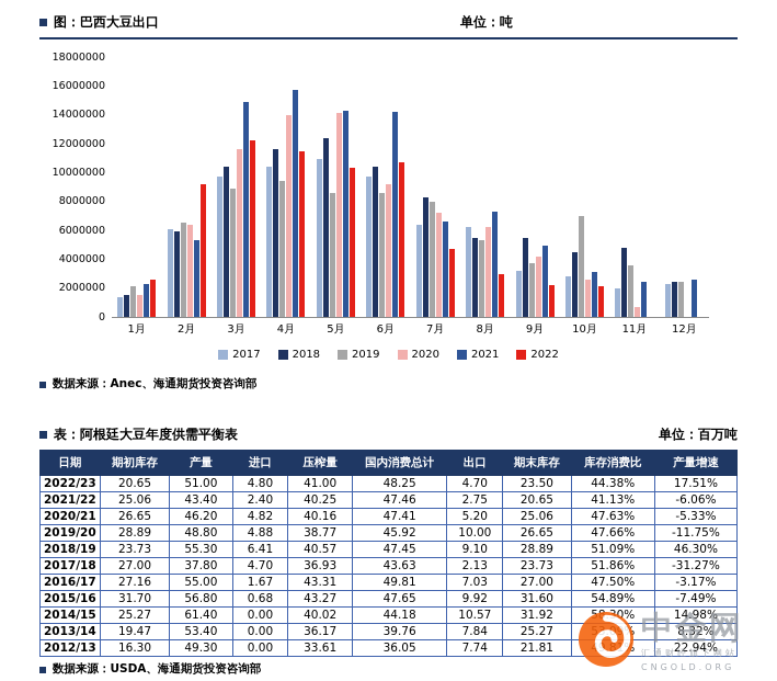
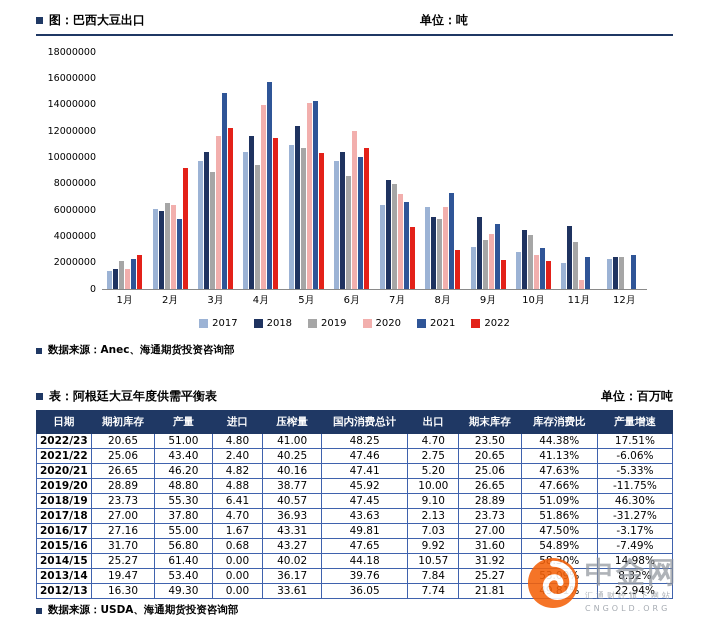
2019/5月: 8600000 -> 10700000
2020/6月: 9200000 -> 12000000
2021/6月: 14200000 -> 10000000
2019/10月: 7000000 -> 4100000
